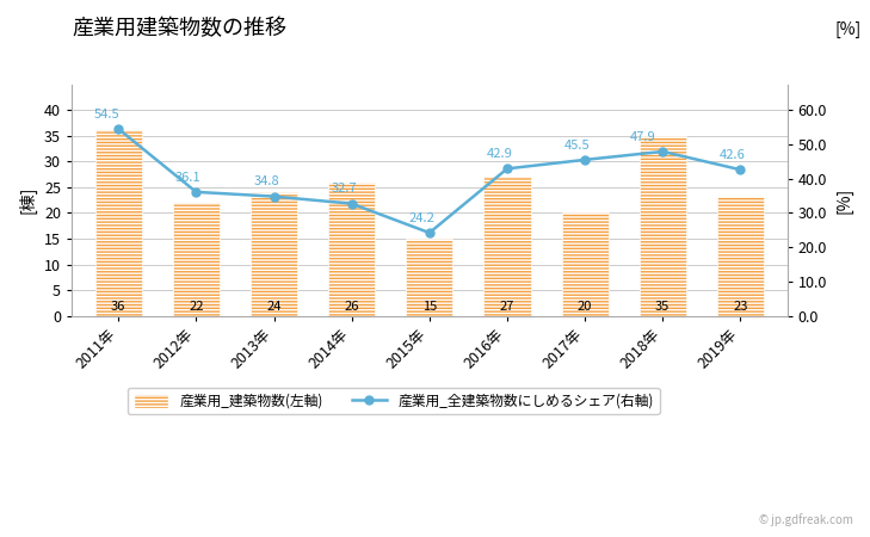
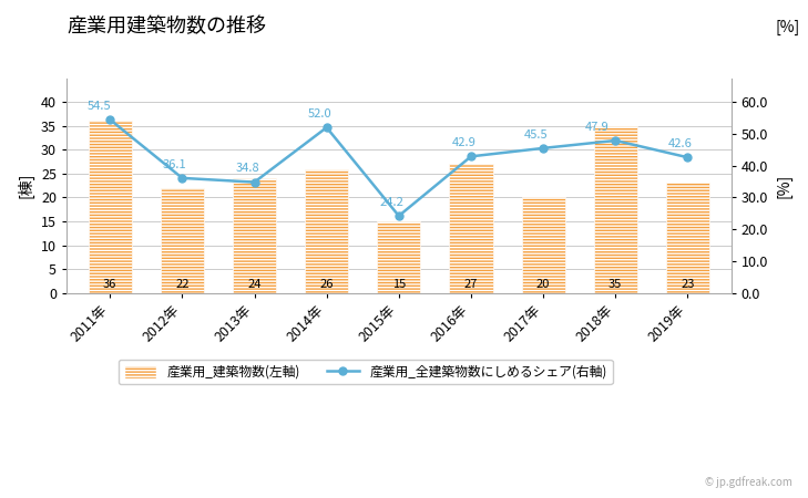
産業用_全建築物数にしめるシェア(右軸)/2014年: 32.7 -> 52.0
